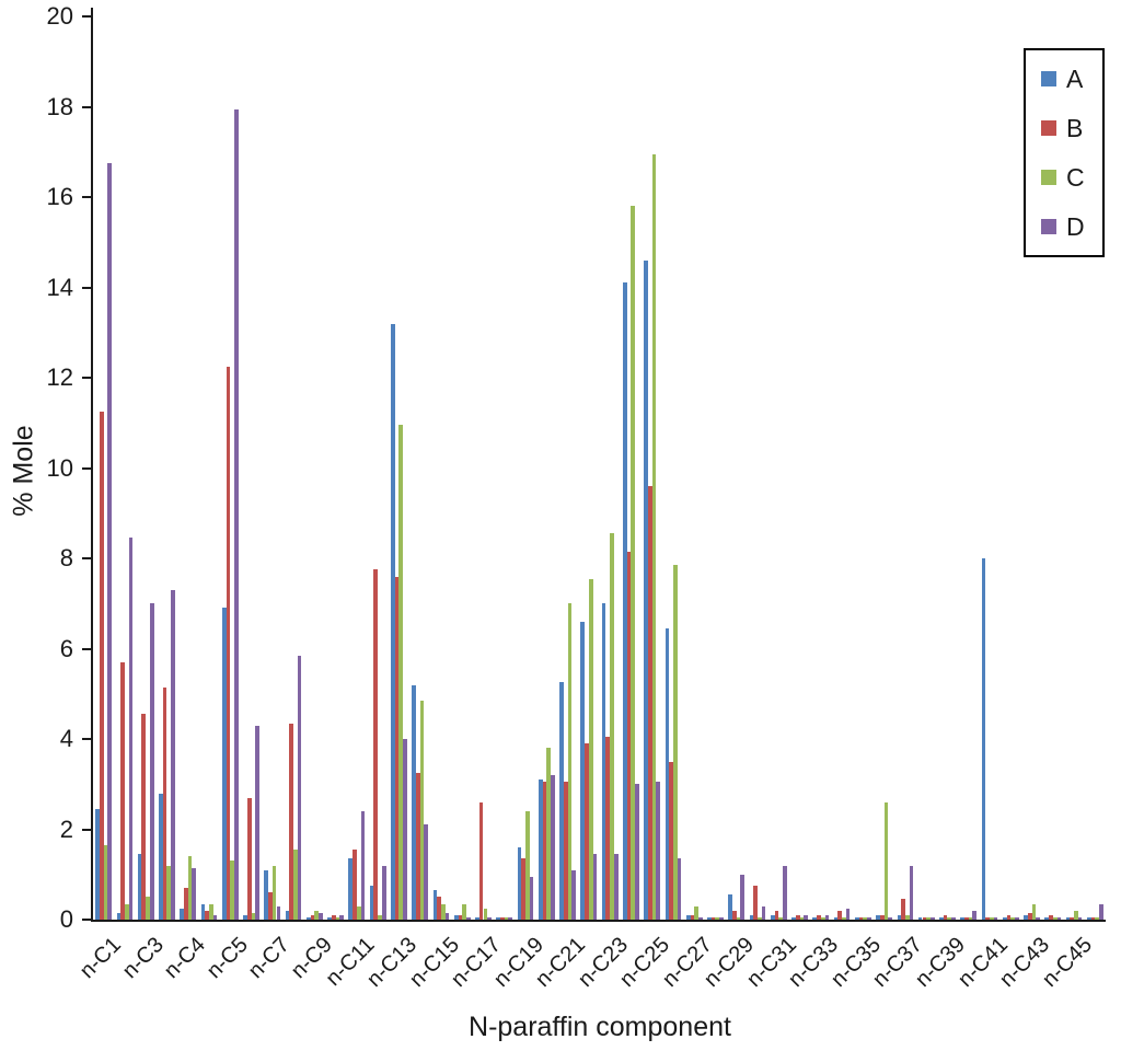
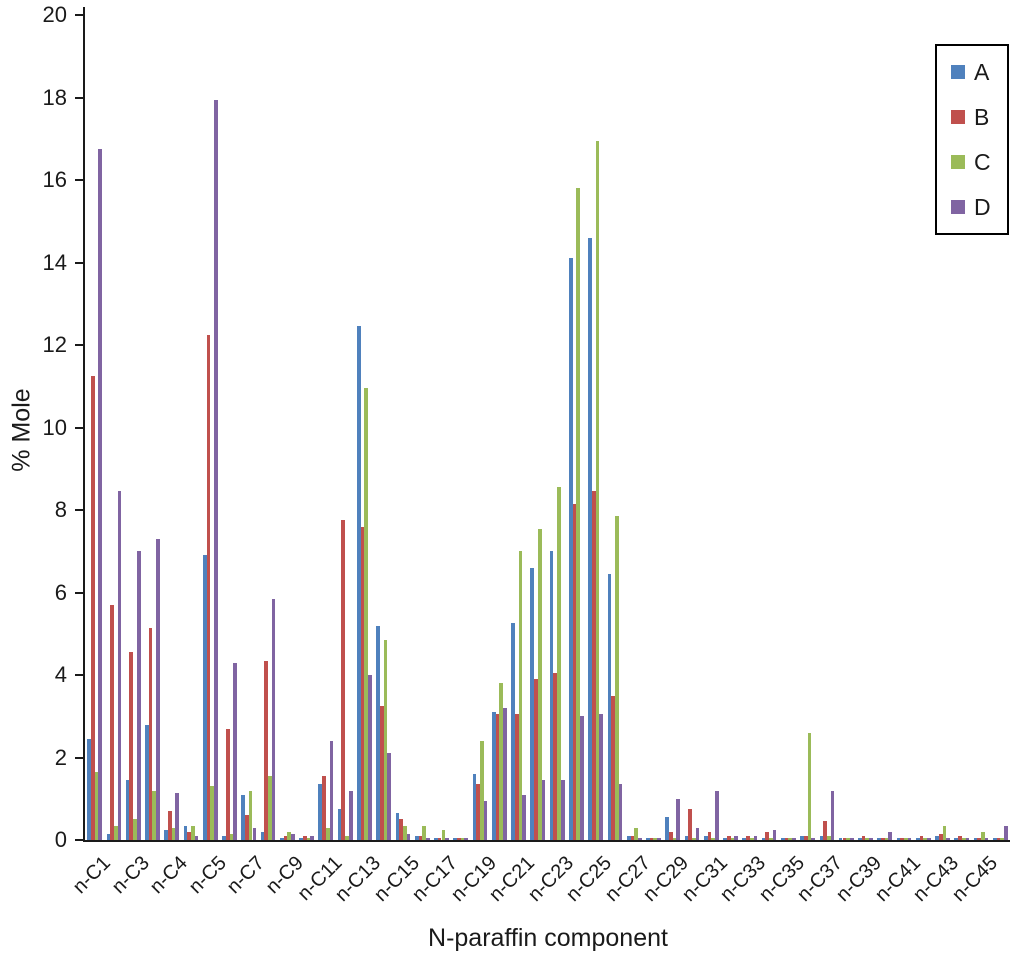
C/n-C4: 1.4 -> 0.3
A/n-C13: 13.2 -> 12.4
B/n-C17: 2.6 -> 0.1
B/n-C25: 9.6 -> 8.4
A/n-C41: 8.0 -> 0.1
